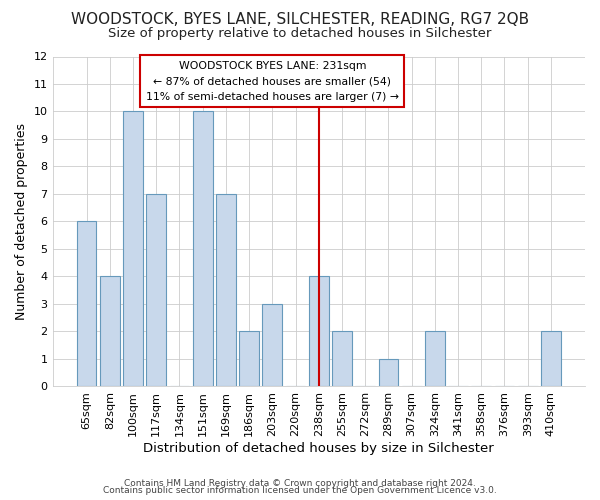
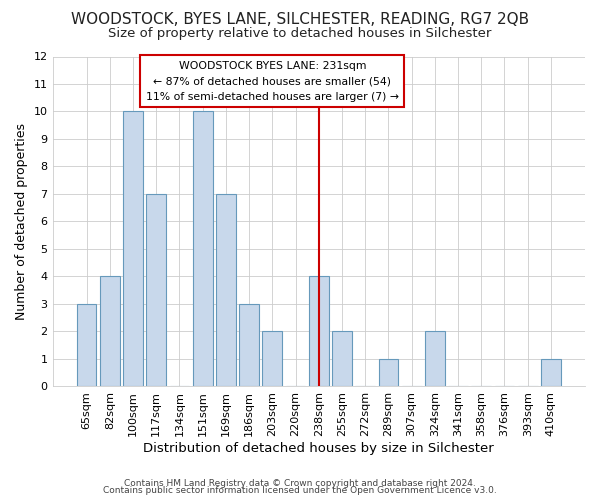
65sqm: 6 -> 3
186sqm: 2 -> 3
203sqm: 3 -> 2
410sqm: 2 -> 1
